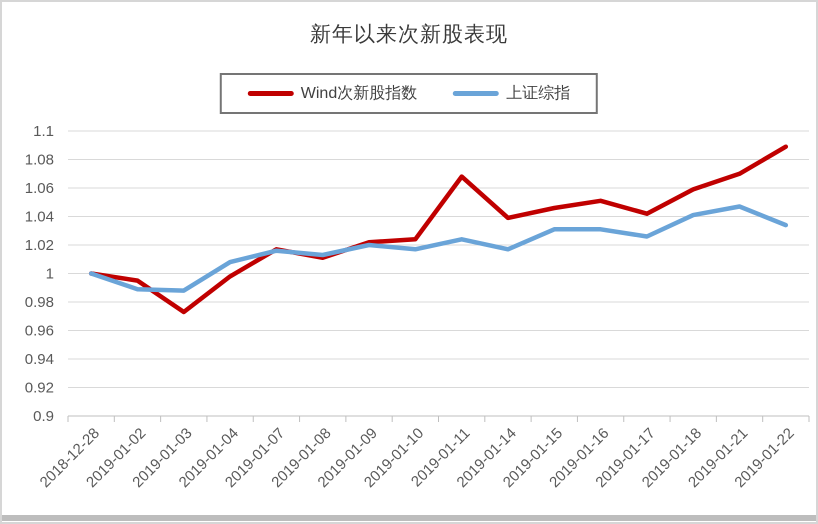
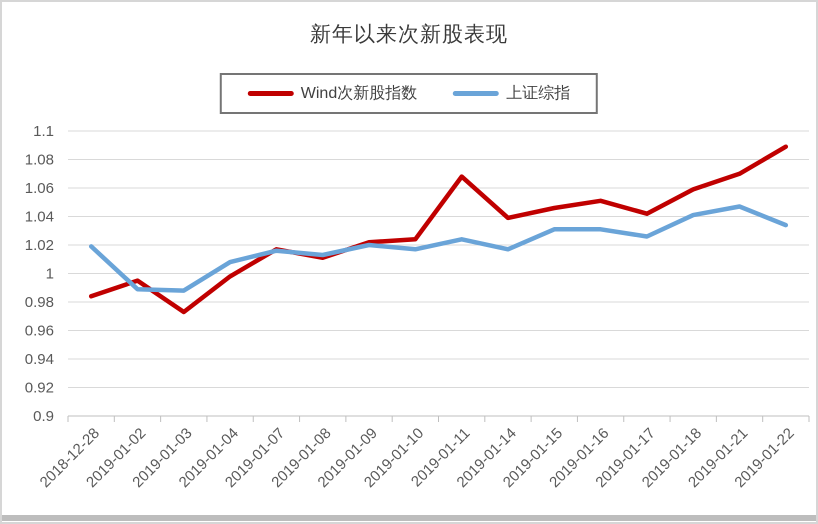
Wind次新股指数/2018-12-28: 1.000 -> 0.984
上证综指/2018-12-28: 1.000 -> 1.019
